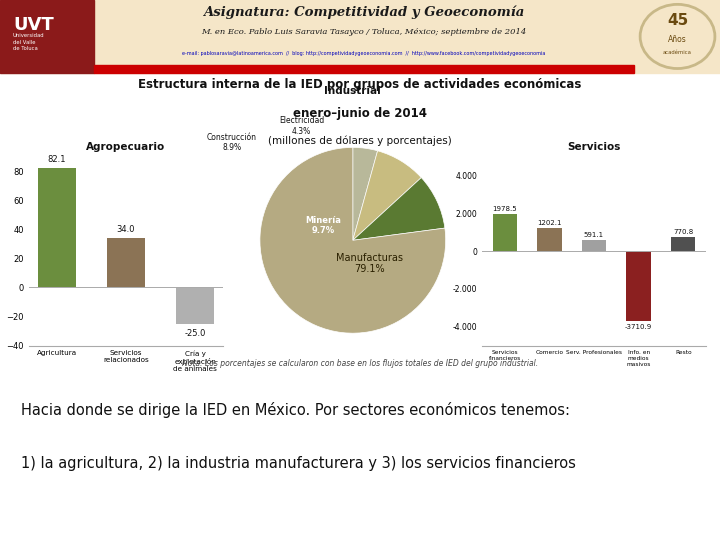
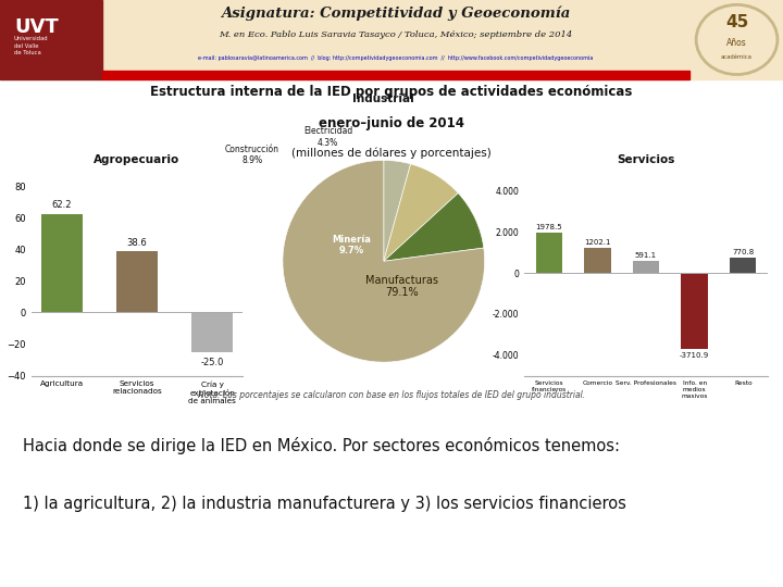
Agropecuario/Agricultura: 82.1 -> 62.2
Agropecuario/Servicios relacionados: 34.0 -> 38.6
